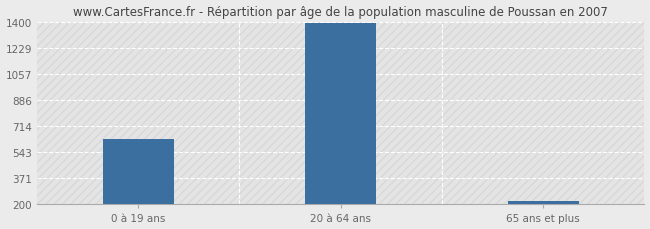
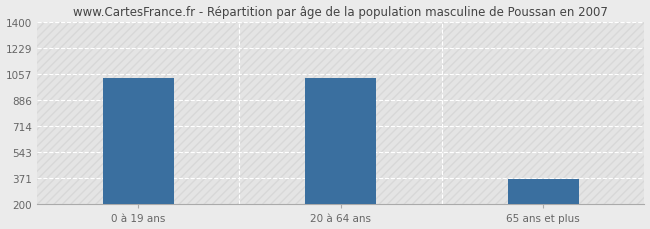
0 à 19 ans: 630 -> 1030
20 à 64 ans: 1390 -> 1030
65 ans et plus: 220 -> 370
